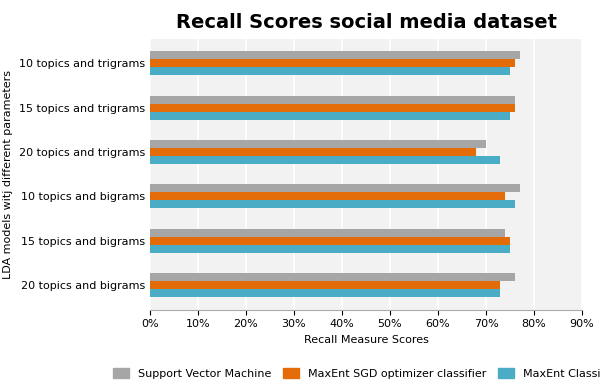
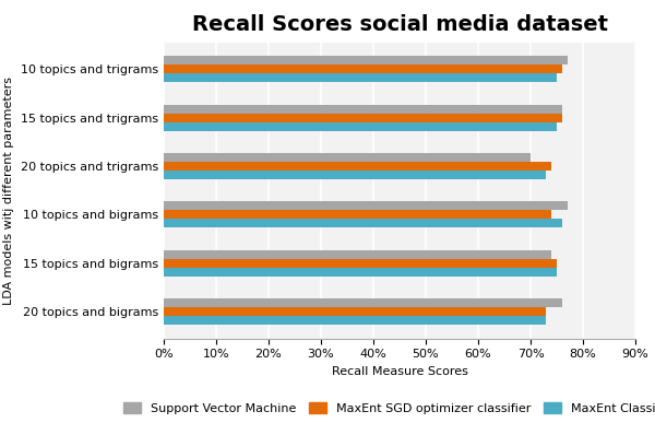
MaxEnt SGD optimizer classifier/20 topics and trigrams: 68% -> 74%
